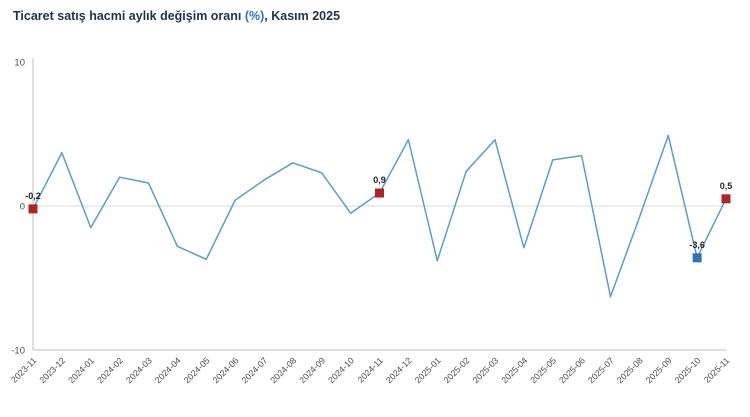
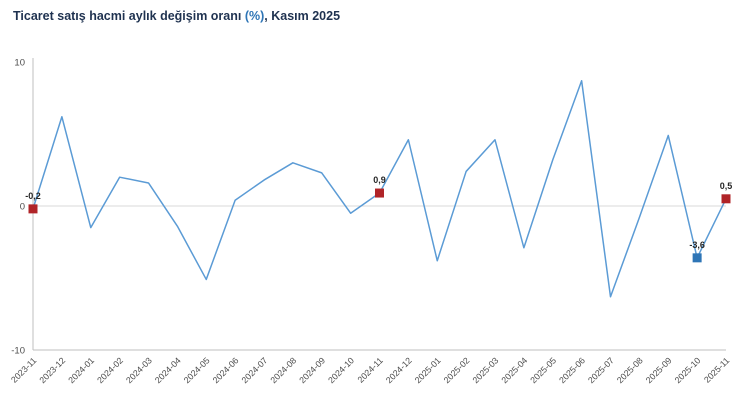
2023-12: 3.7 -> 6.2
2024-04: -2.8 -> -1.4
2024-05: -3.7 -> -5.1
2025-06: 3.5 -> 8.7
